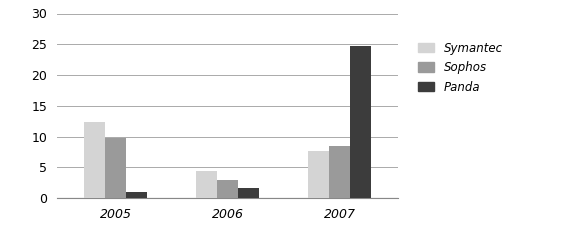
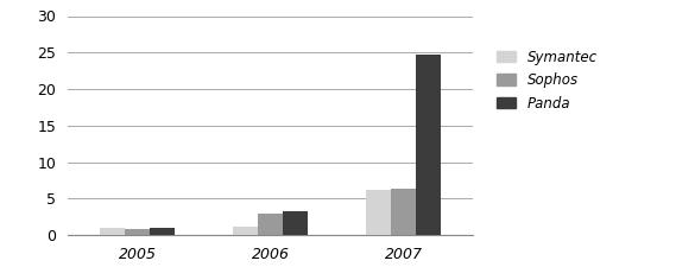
Symantec/2005: 12.4 -> 1.0
Sophos/2005: 9.8 -> 0.8
Symantec/2006: 4.4 -> 1.2
Panda/2006: 1.6 -> 3.2
Symantec/2007: 7.6 -> 6.1
Sophos/2007: 8.4 -> 6.4
